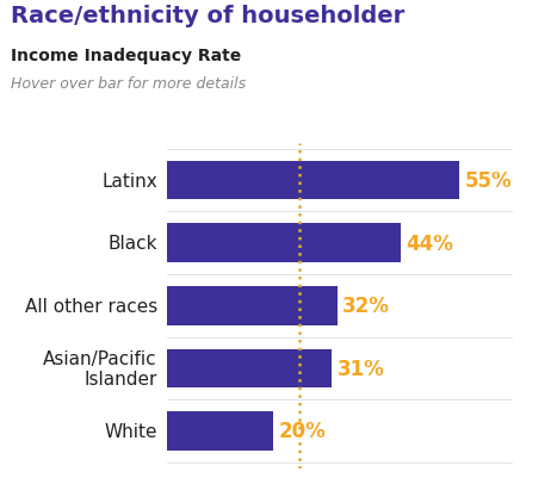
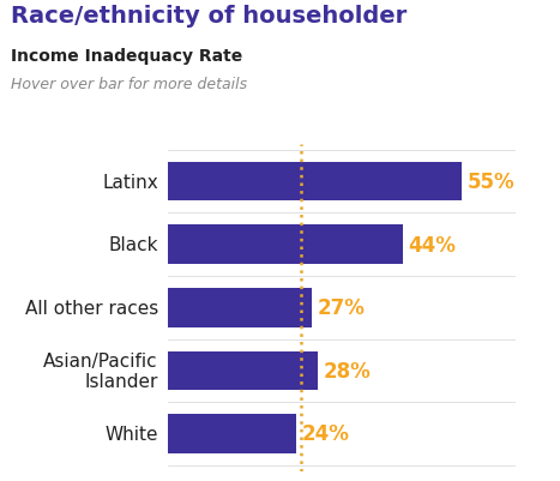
All other races: 32% -> 27%
Asian/Pacific Islander: 31% -> 28%
White: 20% -> 24%
